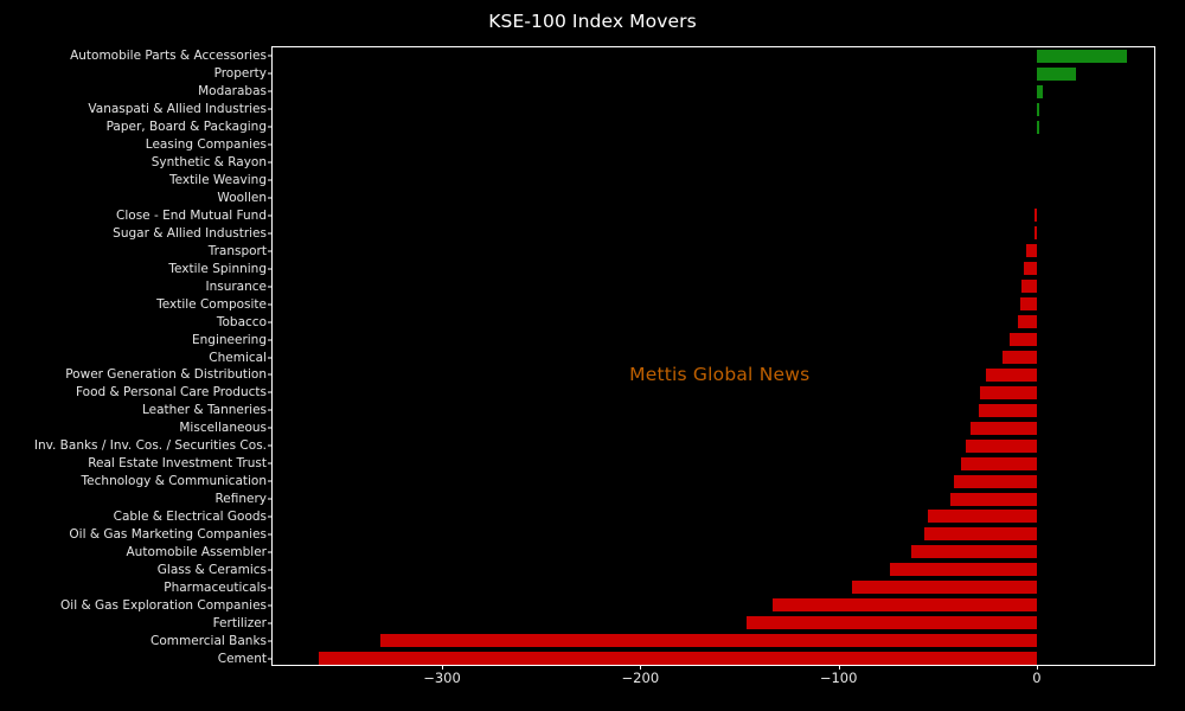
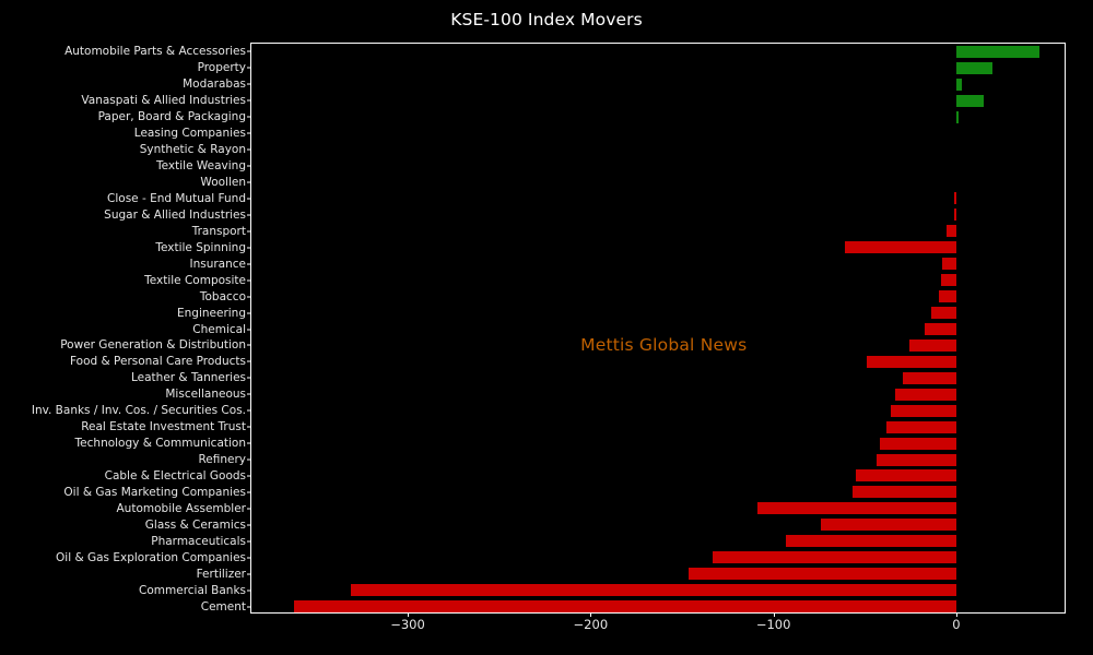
Vanaspati & Allied Industries: 1 -> 15
Textile Spinning: -6 -> -61
Food & Personal Care Products: -28 -> -49
Automobile Assembler: -64 -> -109
